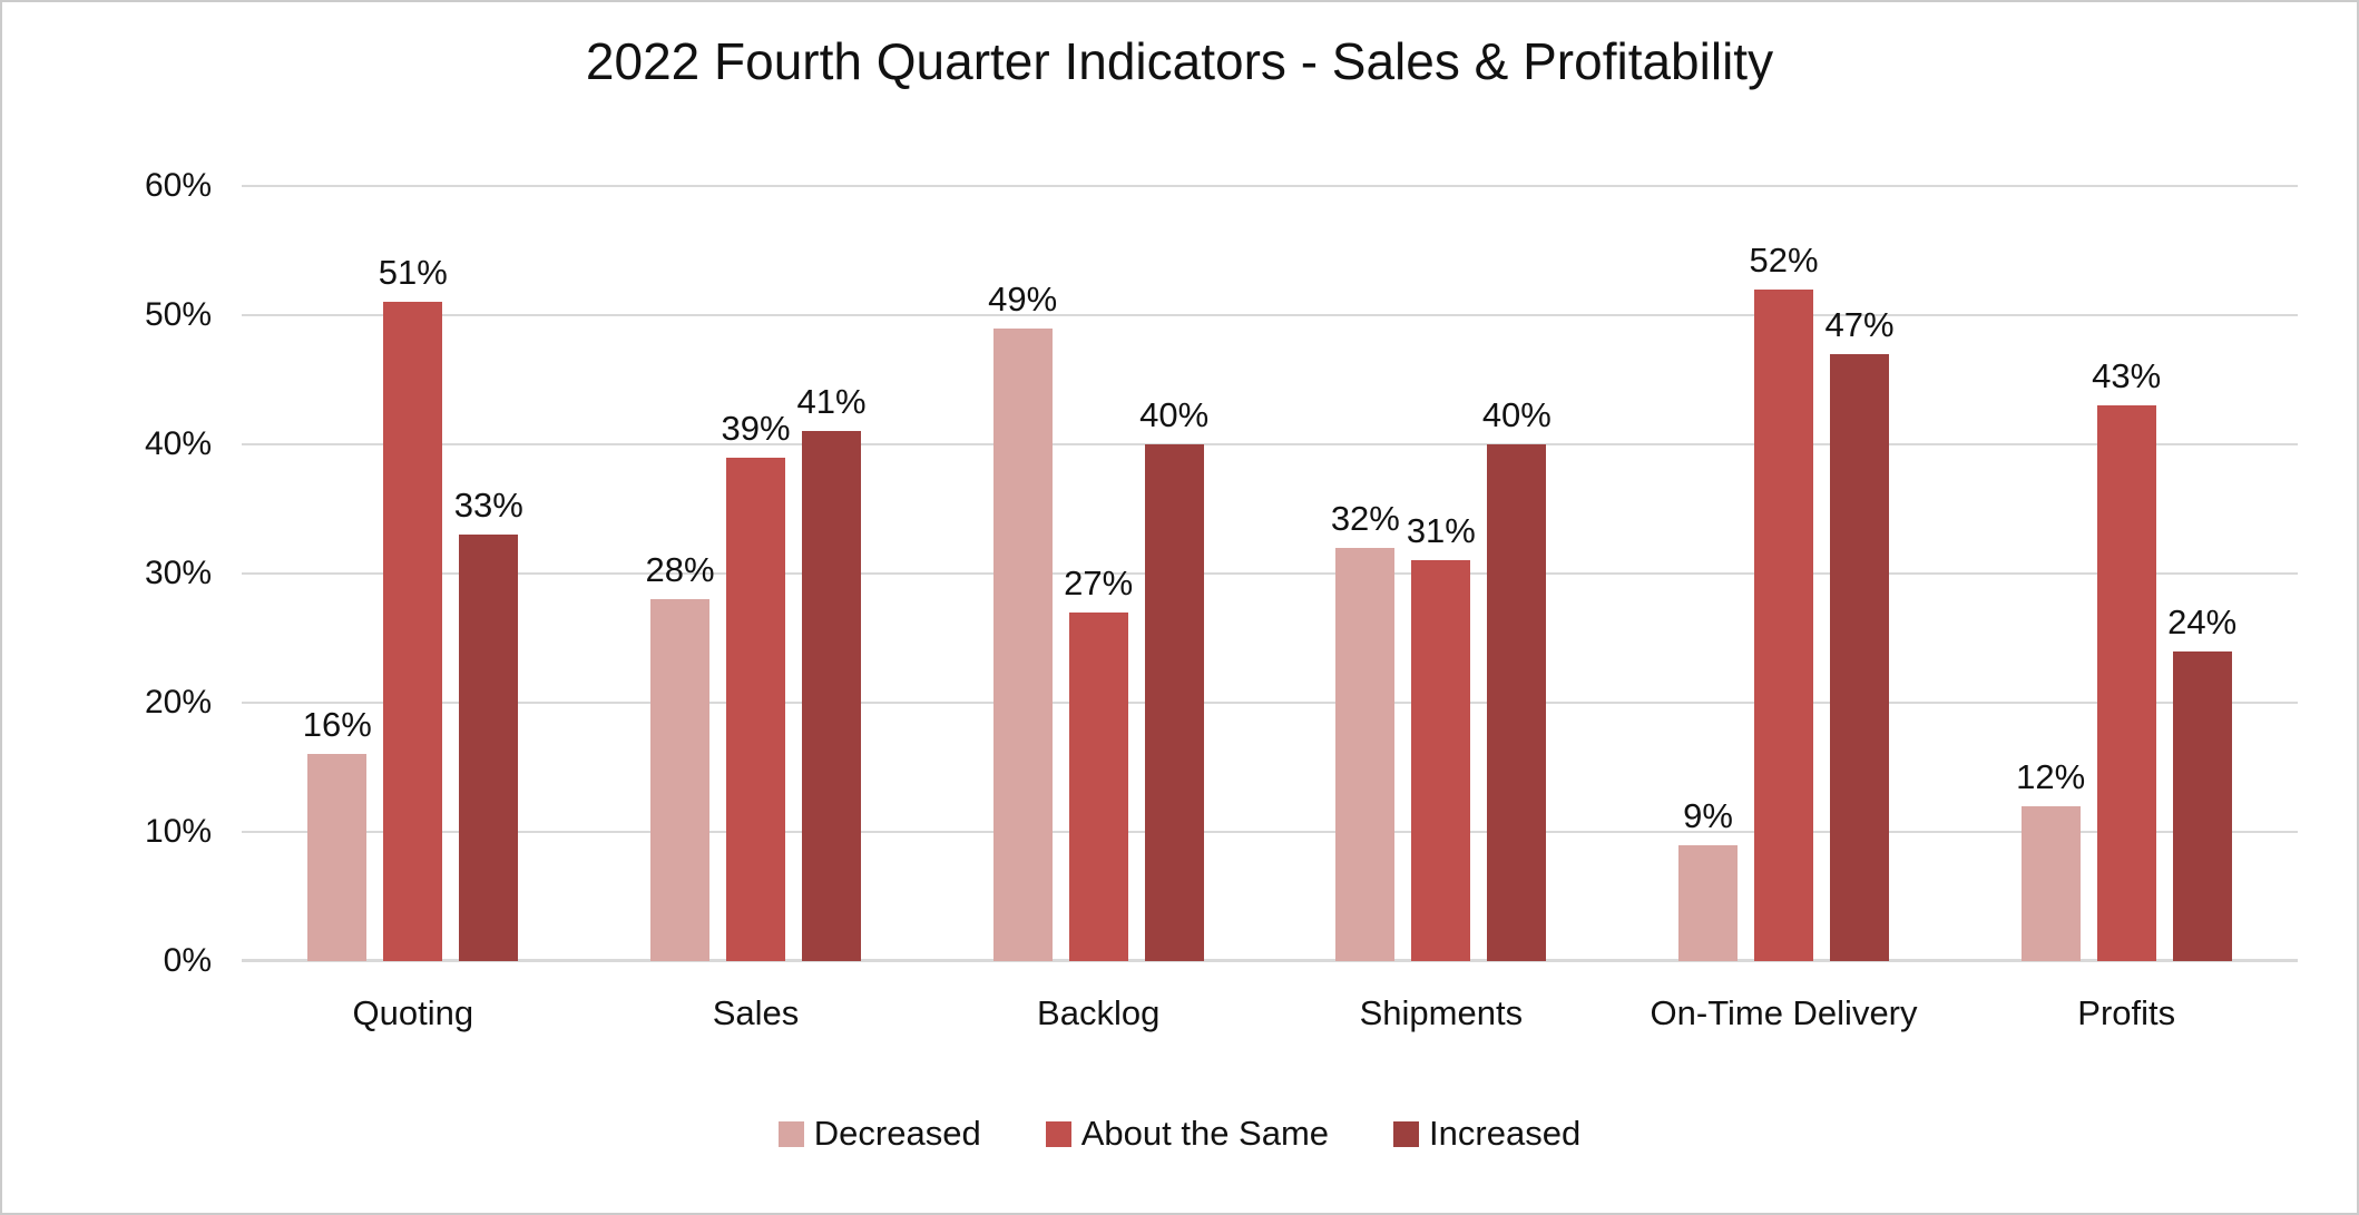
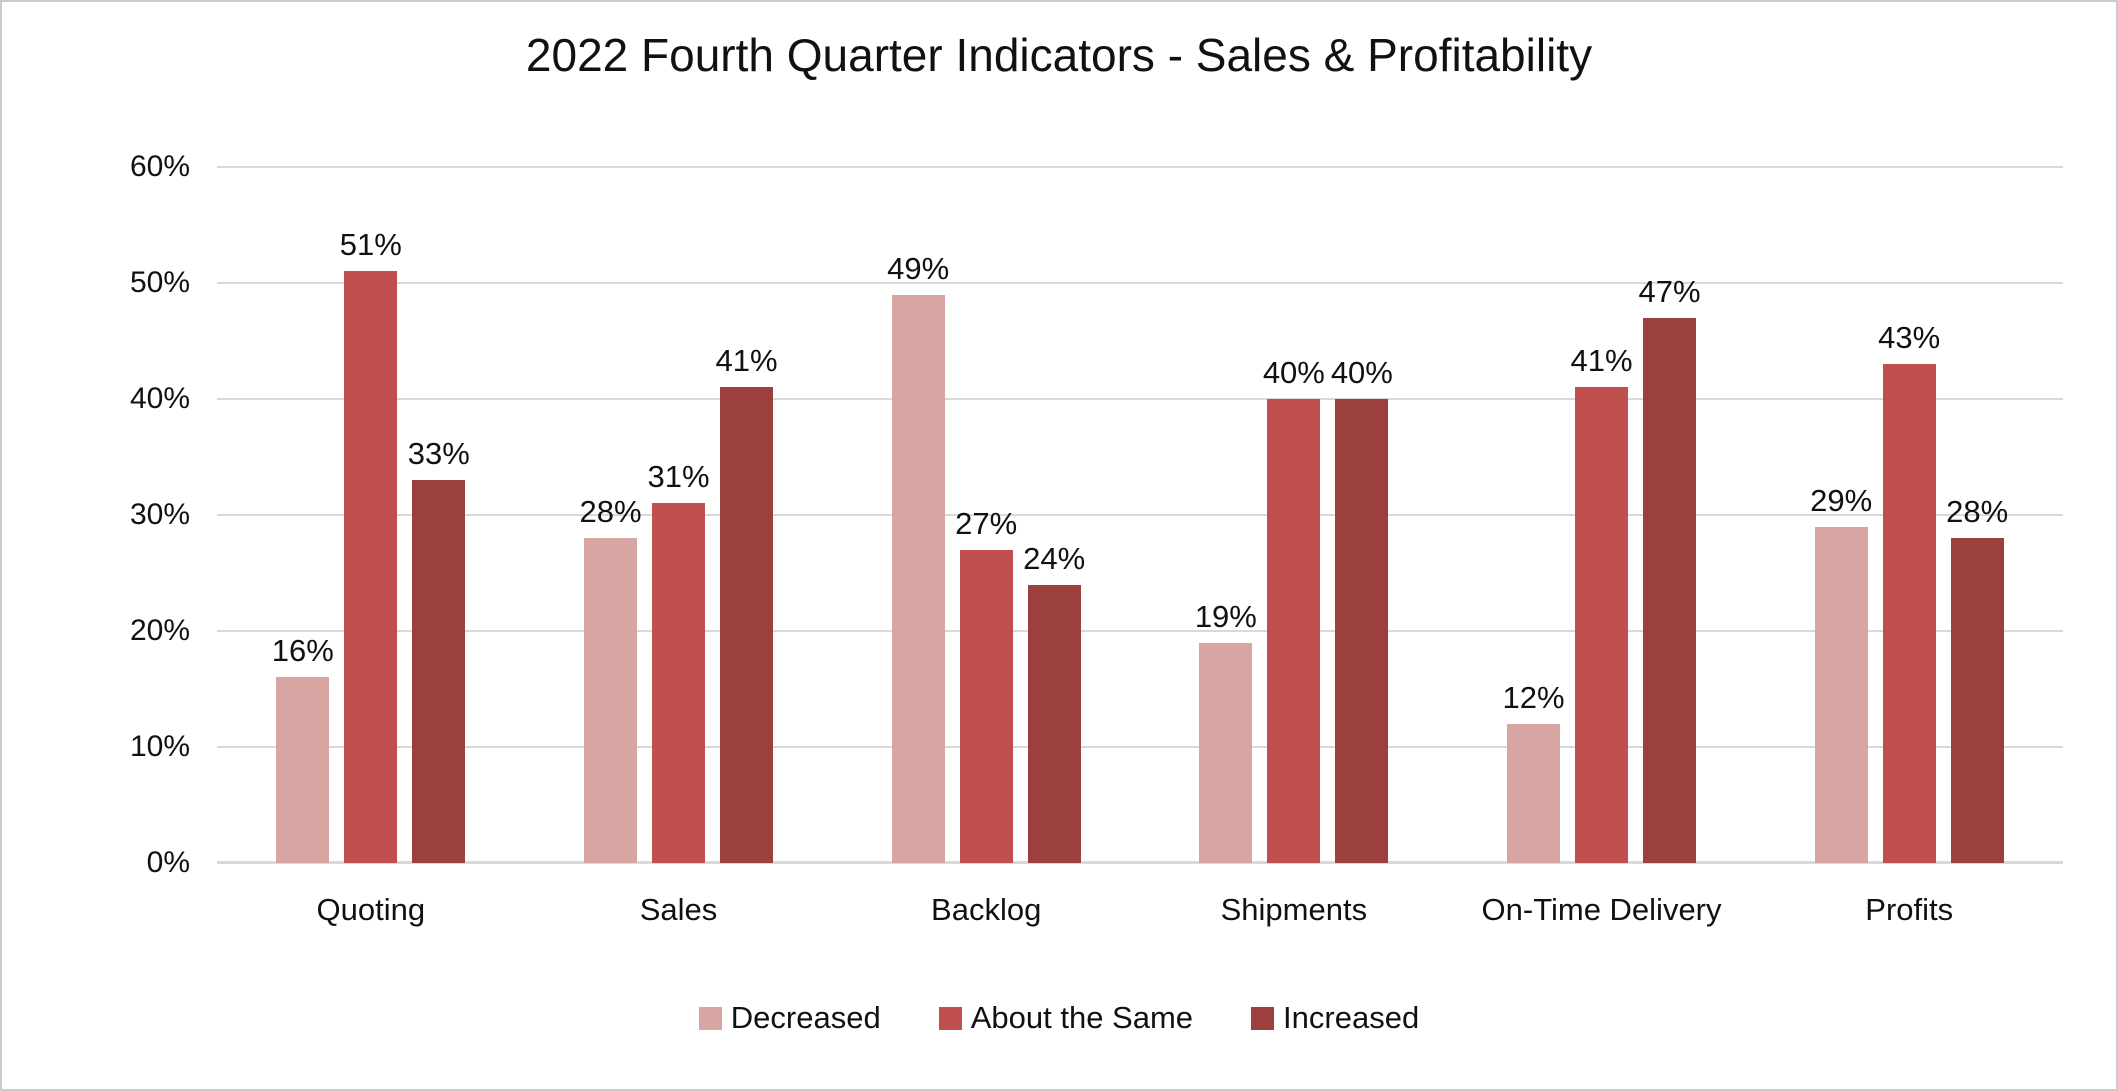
About the Same/Sales: 39% -> 31%
Increased/Backlog: 40% -> 24%
Decreased/Shipments: 32% -> 19%
About the Same/Shipments: 31% -> 40%
Decreased/On-Time Delivery: 9% -> 12%
About the Same/On-Time Delivery: 52% -> 41%
Decreased/Profits: 12% -> 29%
Increased/Profits: 24% -> 28%
